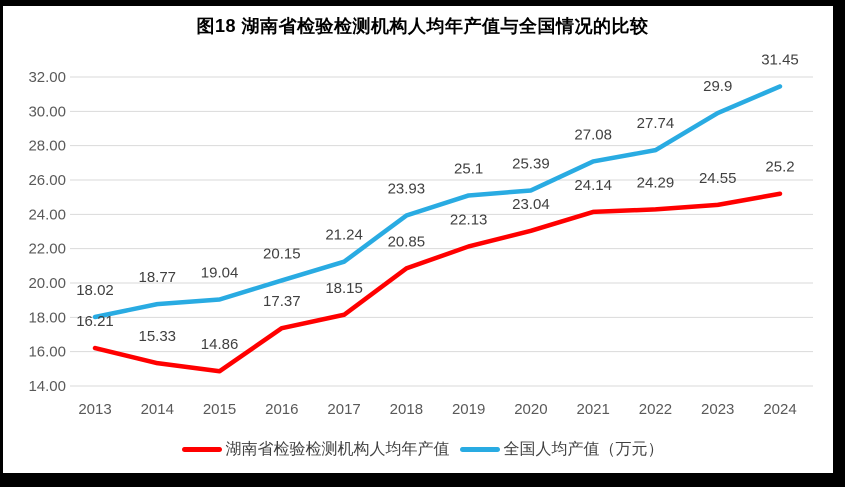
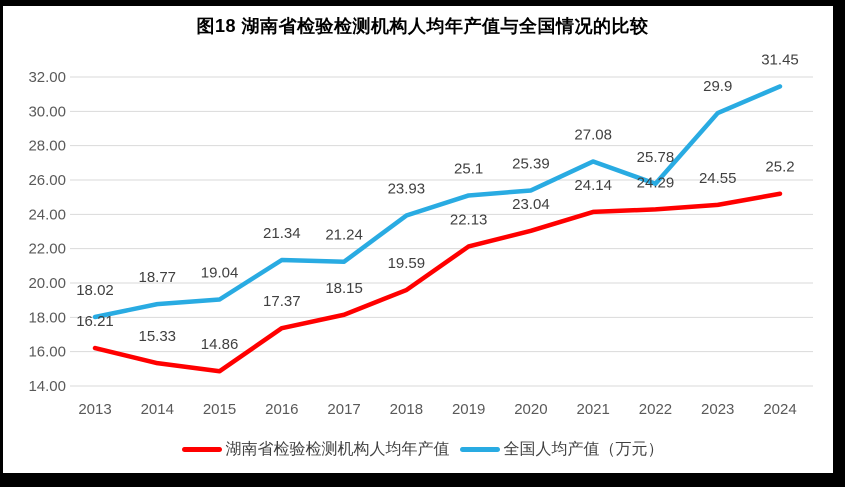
全国人均产值（万元）/2016: 20.15 -> 21.34
湖南省检验检测机构人均年产值/2018: 20.85 -> 19.59
全国人均产值（万元）/2022: 27.74 -> 25.78
